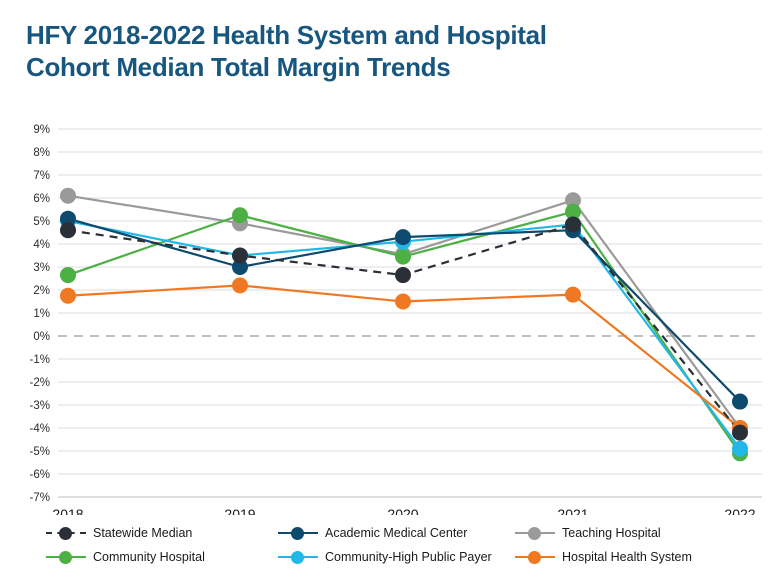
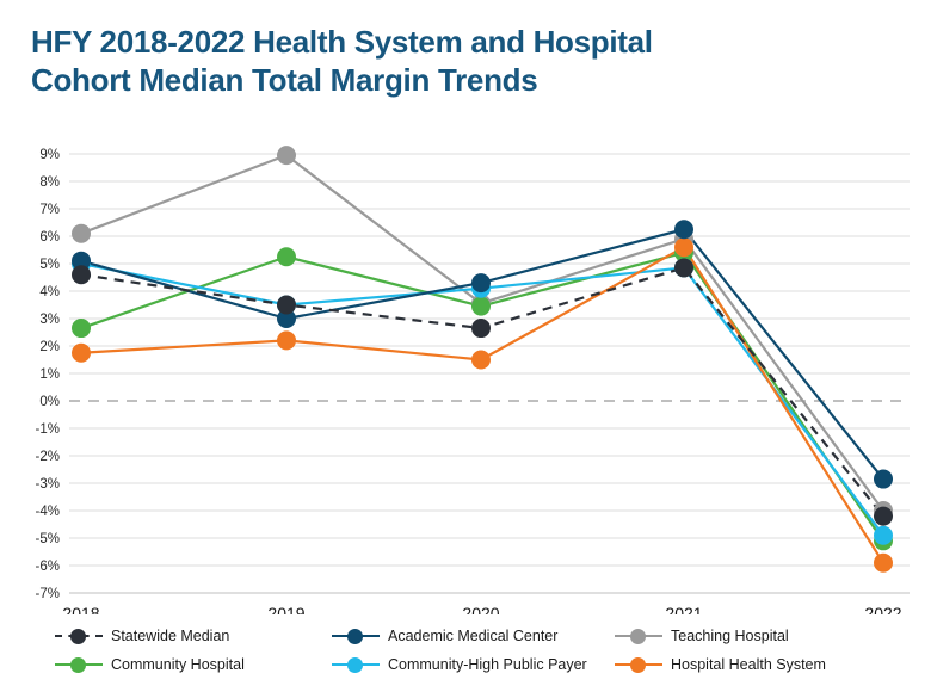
Teaching Hospital/2019: 4.9% -> 8.9%
Academic Medical Center/2021: 4.6% -> 6.2%
Hospital Health System/2021: 1.8% -> 5.6%
Hospital Health System/2022: -4.0% -> -5.9%
